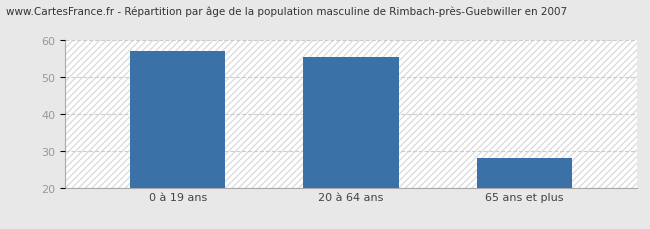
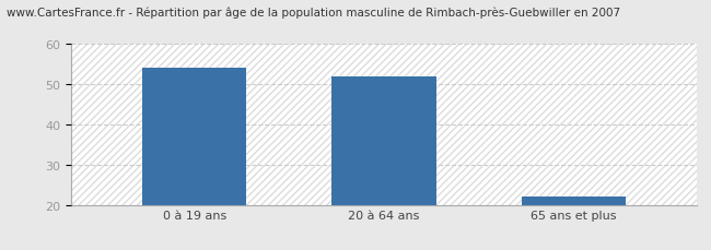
0 à 19 ans: 57.0 -> 54.0
20 à 64 ans: 55.5 -> 52.0
65 ans et plus: 28.0 -> 22.0
